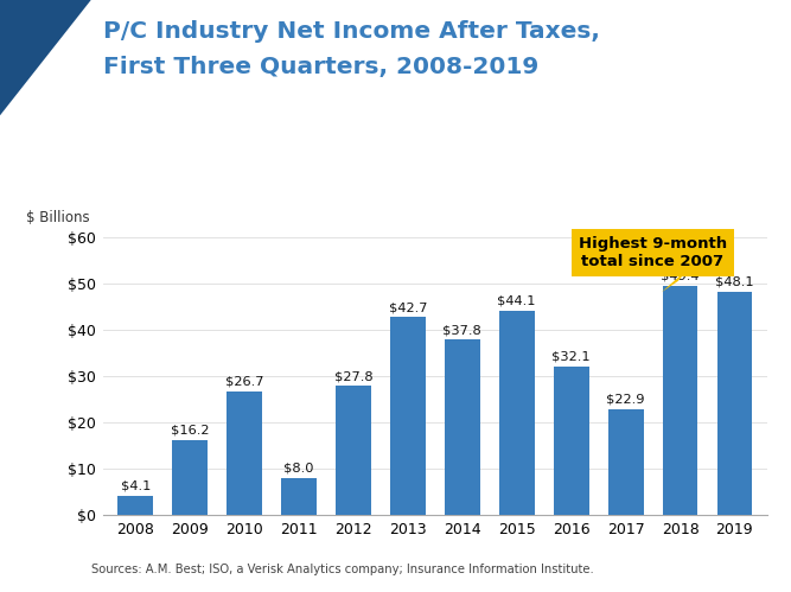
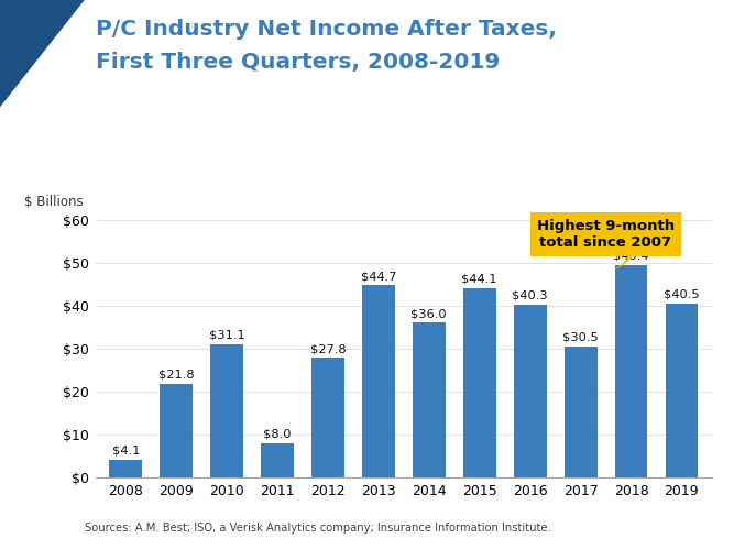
2009: $16.2 -> $21.8
2010: $26.7 -> $31.1
2013: $42.7 -> $44.7
2014: $37.8 -> $36.0
2016: $32.1 -> $40.3
2017: $22.9 -> $30.5
2019: $48.1 -> $40.5
